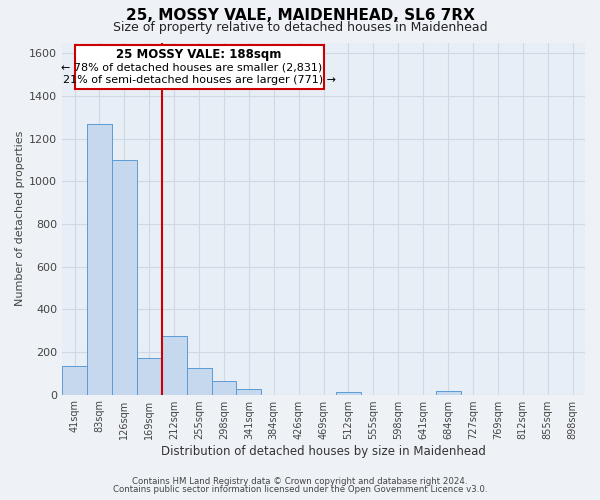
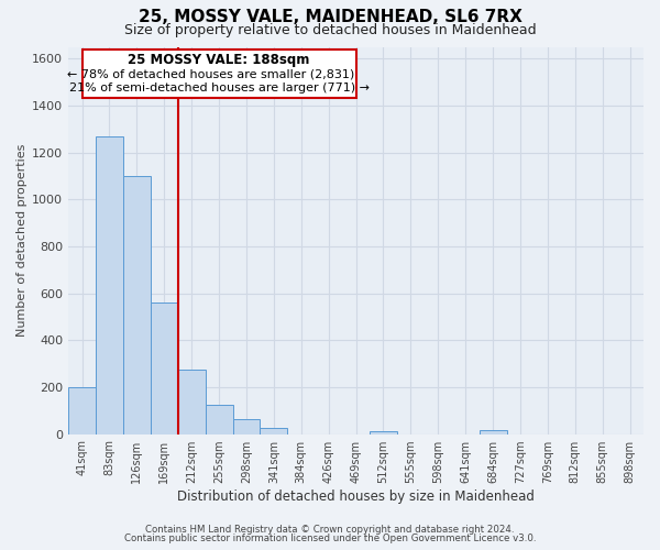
41sqm: 135 -> 200
169sqm: 170 -> 560
